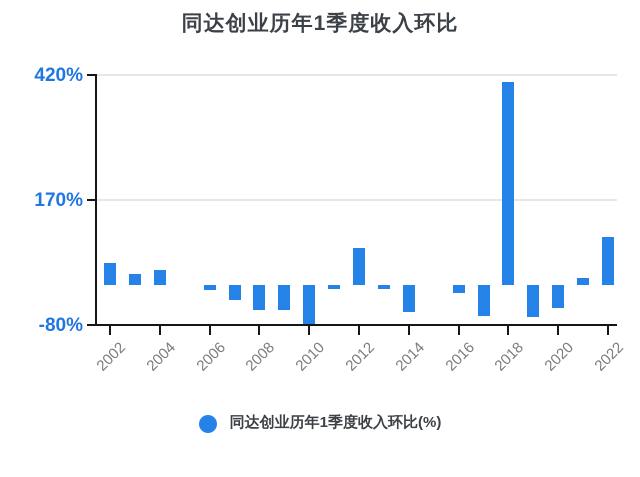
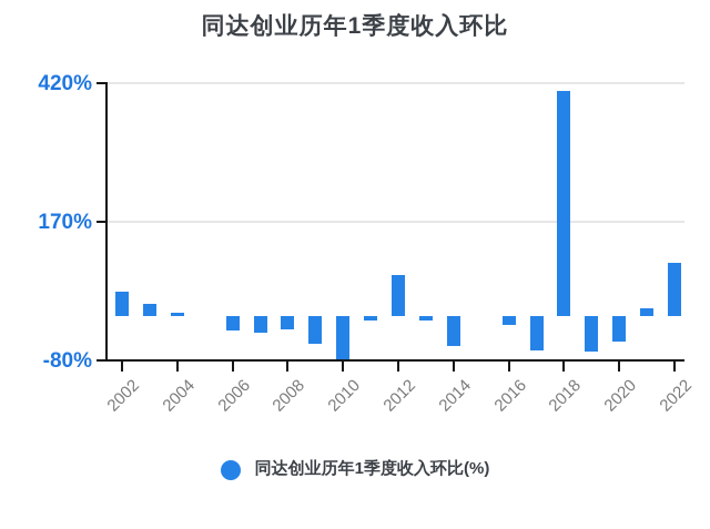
2004: 30% -> 10%
2006: -10% -> -20%
2008: -50% -> -20%
